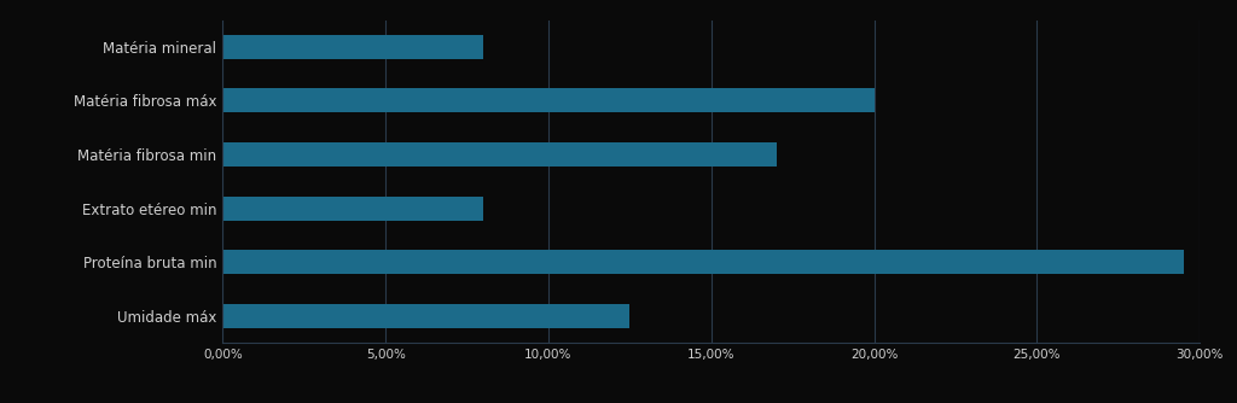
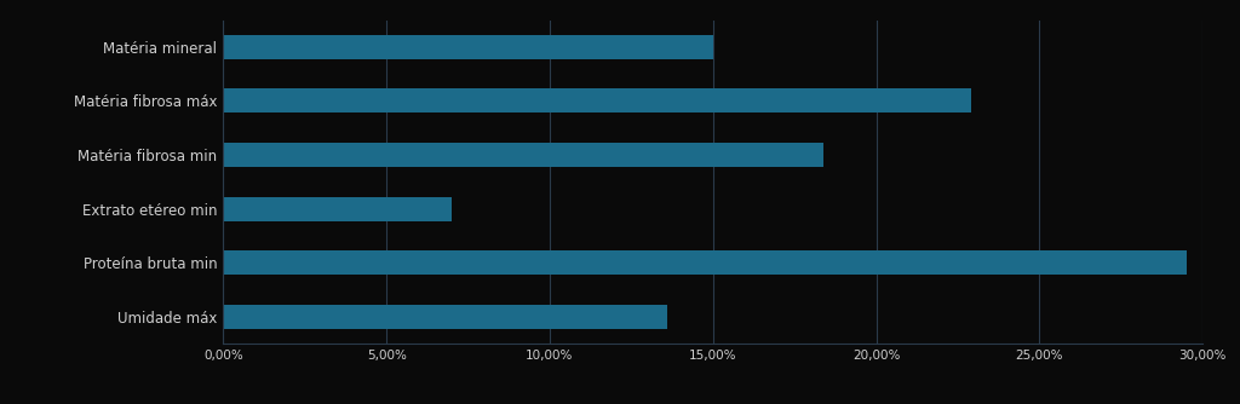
Matéria mineral: 8,0% -> 15,0%
Matéria fibrosa máx: 20,0% -> 22,9%
Matéria fibrosa min: 17,0% -> 18,4%
Extrato etéreo min: 8,0% -> 7,0%
Umidade máx: 12,5% -> 13,6%
